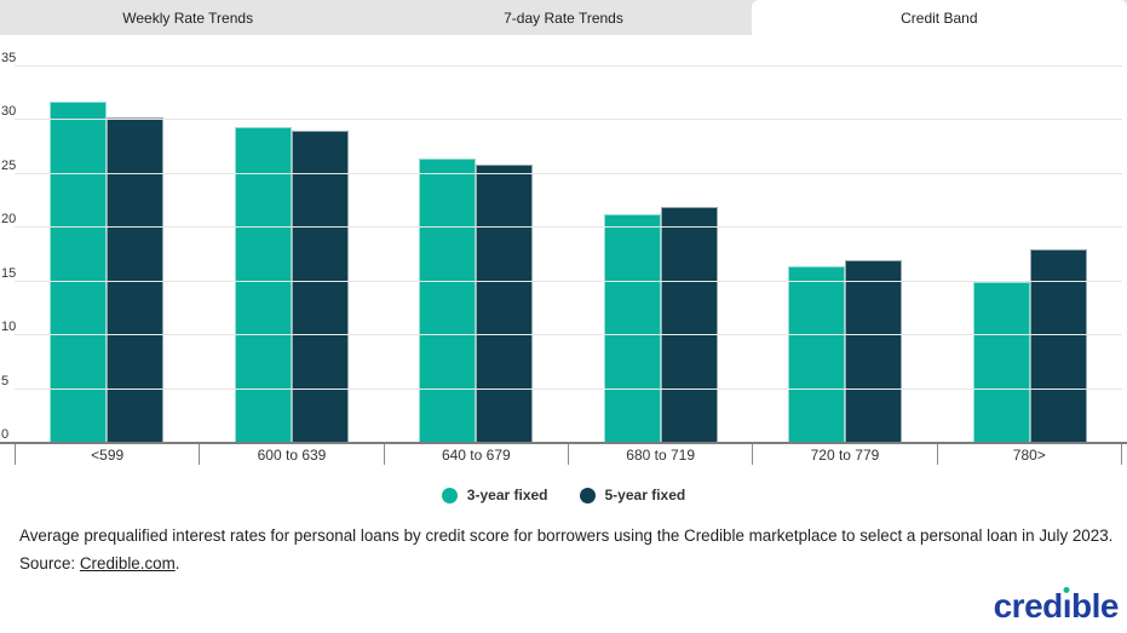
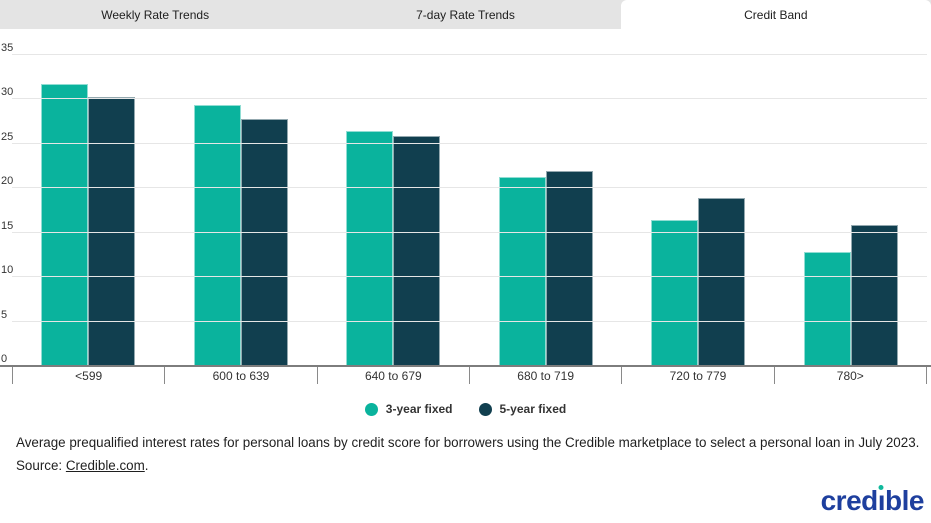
5-year fixed/600 to 639: 29 -> 28
5-year fixed/720 to 779: 17 -> 19
3-year fixed/780>: 15 -> 13
5-year fixed/780>: 18 -> 16
